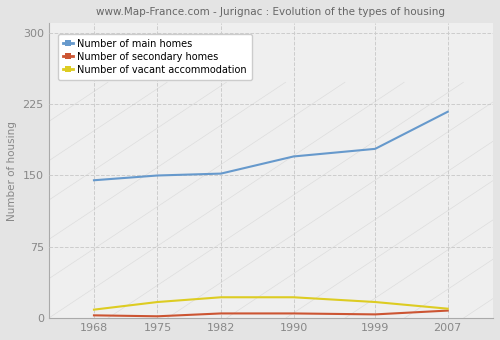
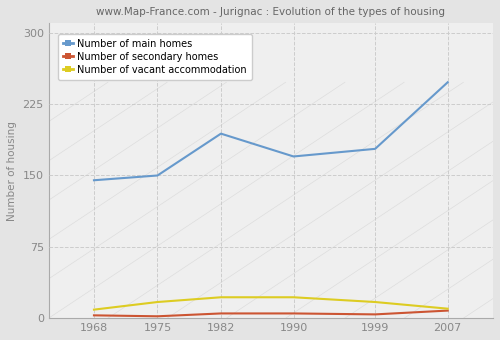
Number of main homes/1982: 152 -> 194
Number of main homes/2007: 217 -> 248
